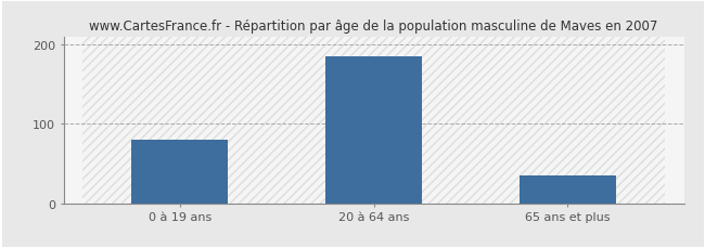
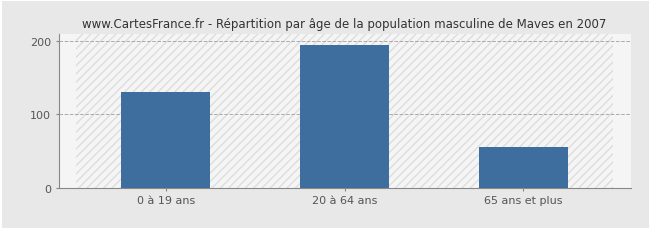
0 à 19 ans: 80 -> 130
20 à 64 ans: 185 -> 194
65 ans et plus: 35 -> 56
